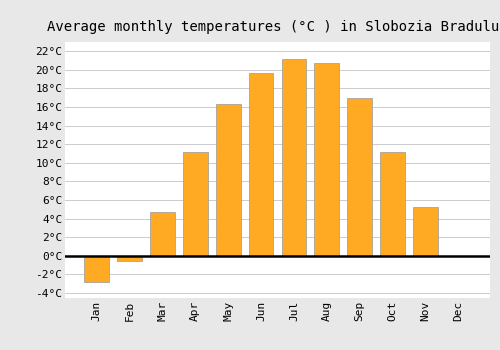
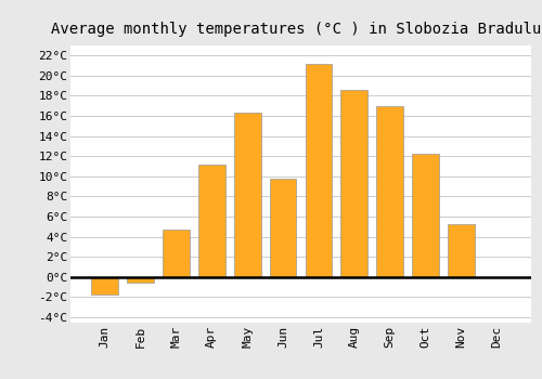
Jan: -2.8°C -> -1.8°C
Jun: 19.7°C -> 9.8°C
Aug: 20.7°C -> 18.6°C
Oct: 11.2°C -> 12.2°C
